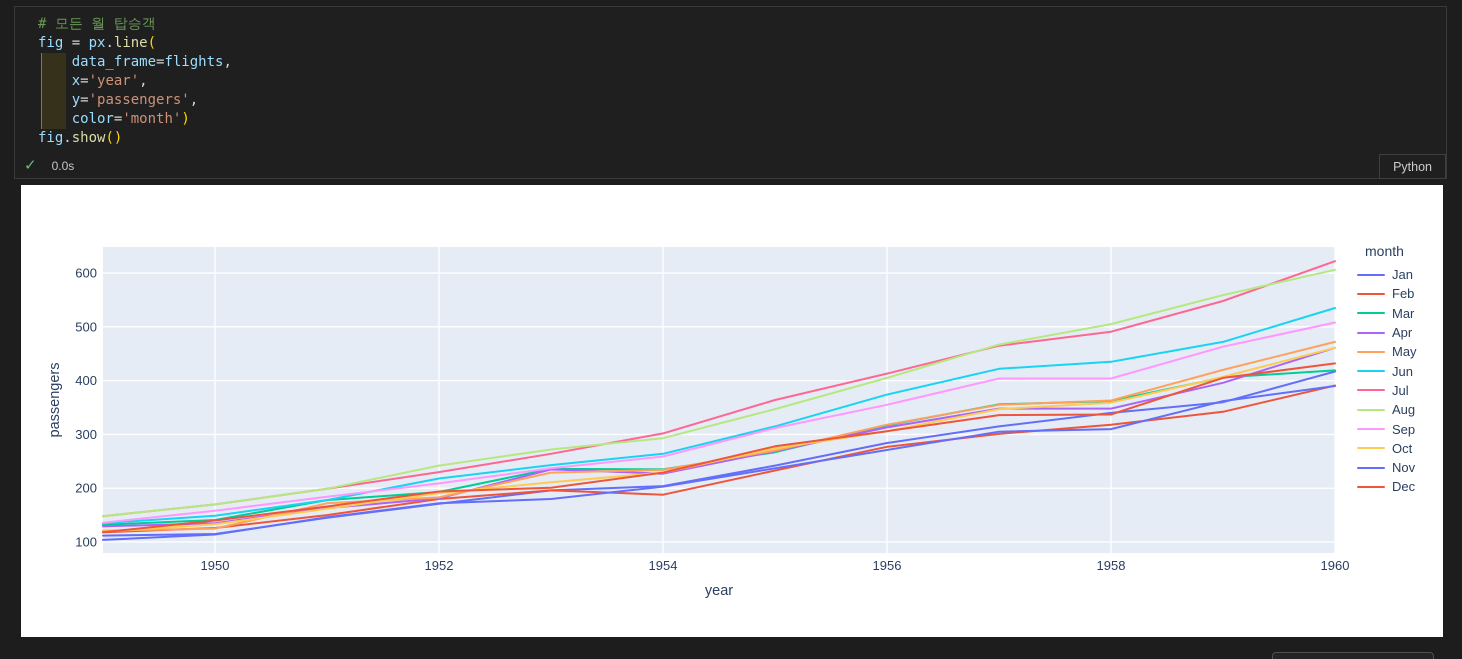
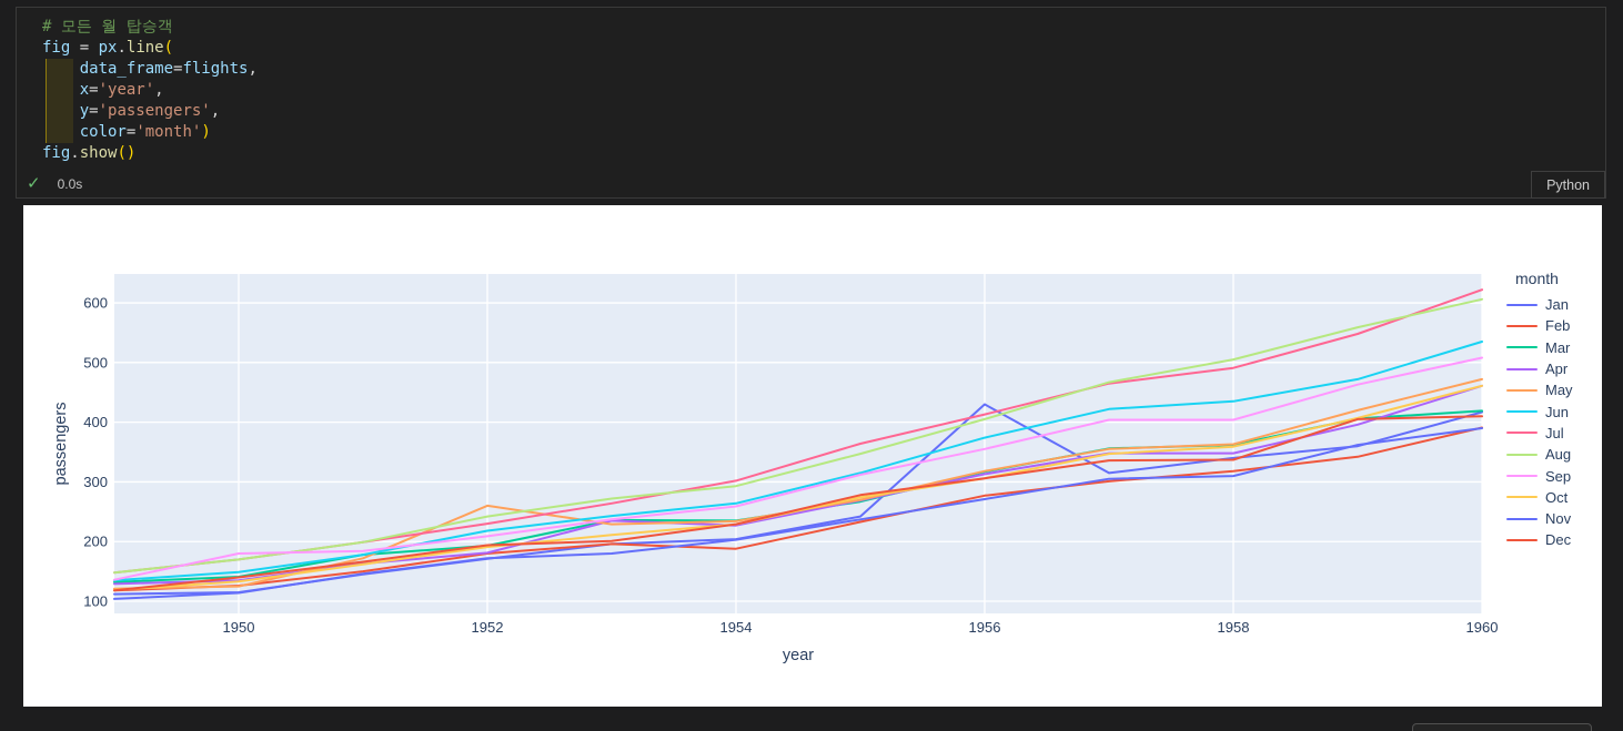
Sep/1950: 160 -> 180
May/1952: 180 -> 260
Jan/1956: 280 -> 430
Dec/1960: 430 -> 410
